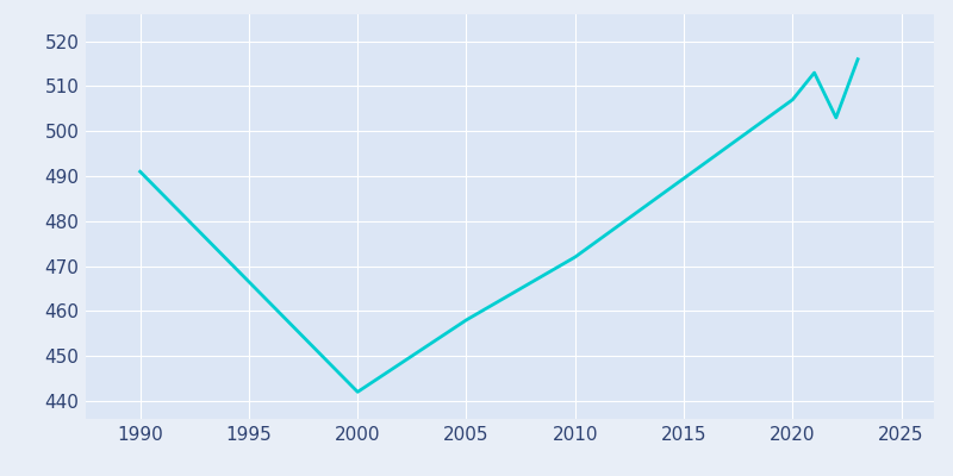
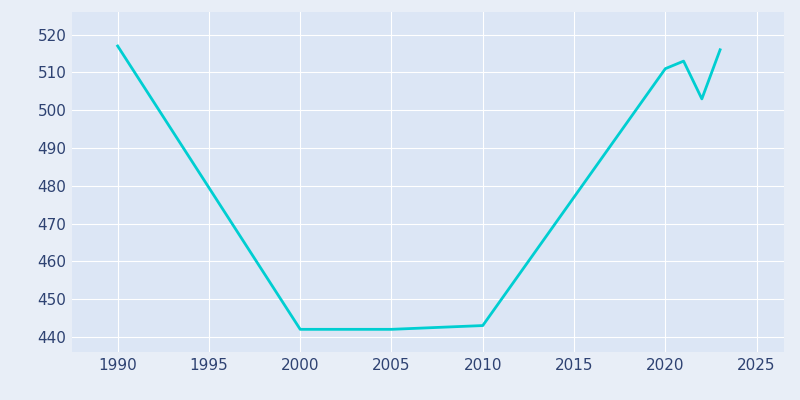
1990: 491 -> 517
2005: 458 -> 442
2010: 472 -> 443
2020: 507 -> 511
